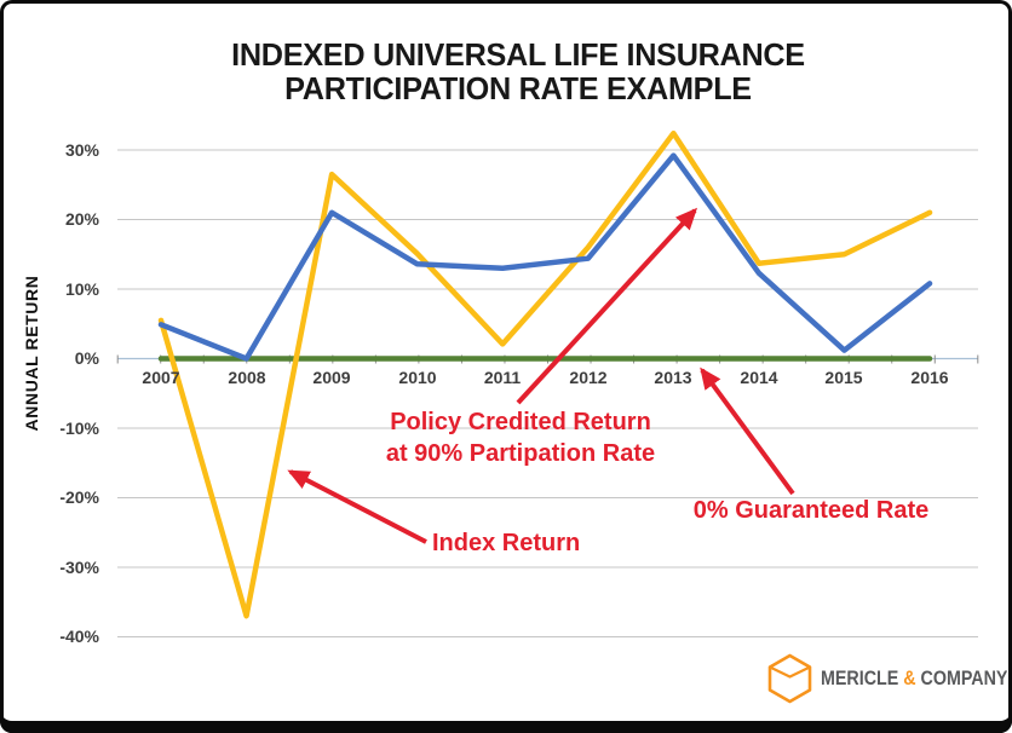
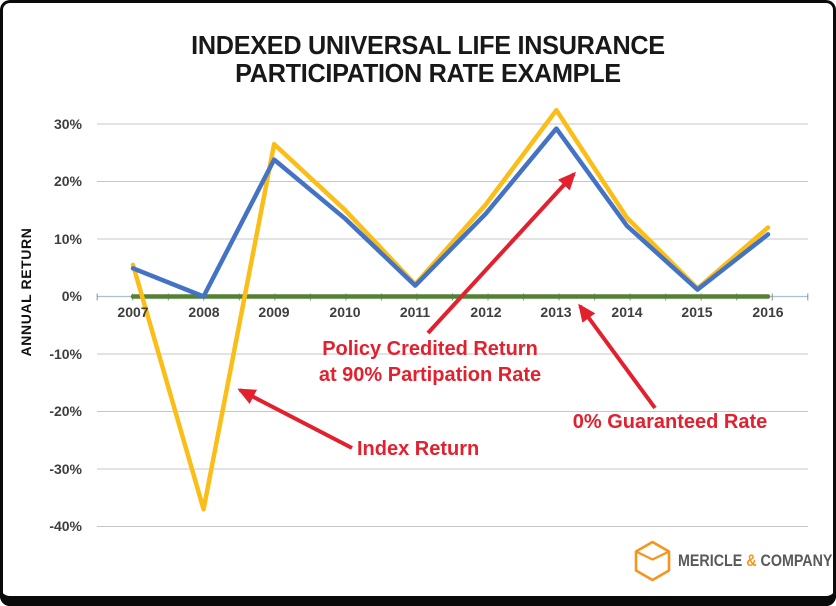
Policy Credited Return at 90% Partipation Rate/2009: 21% -> 24%
Policy Credited Return at 90% Partipation Rate/2011: 13% -> 2%
Index Return/2015: 15% -> 1%
Index Return/2016: 21% -> 12%
